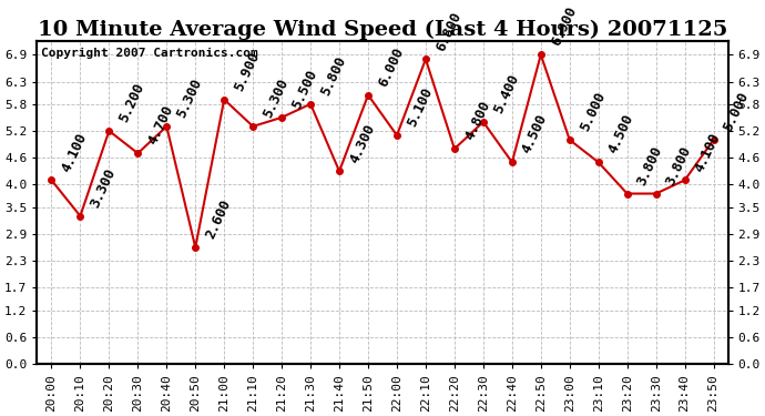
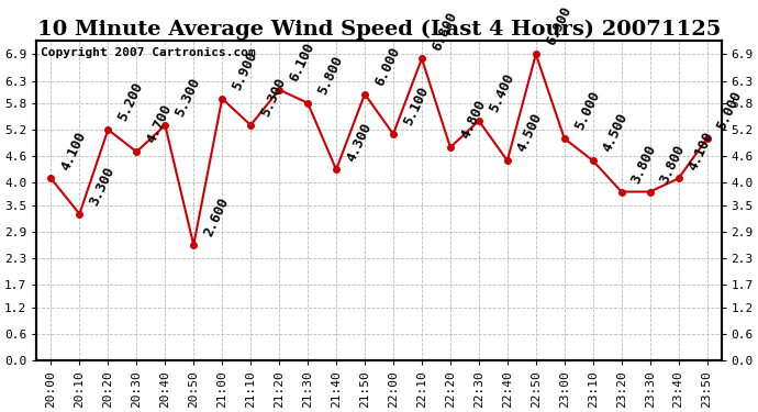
21:20: 5.500 -> 6.100
